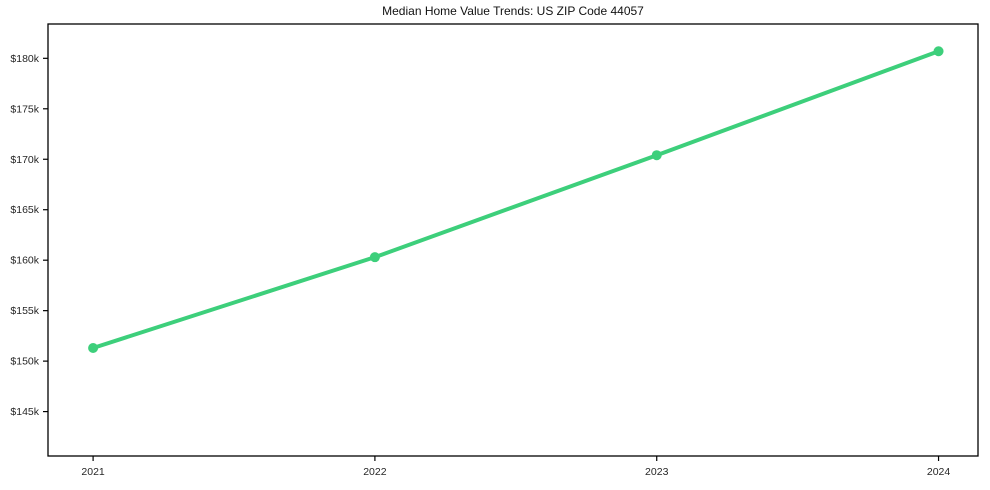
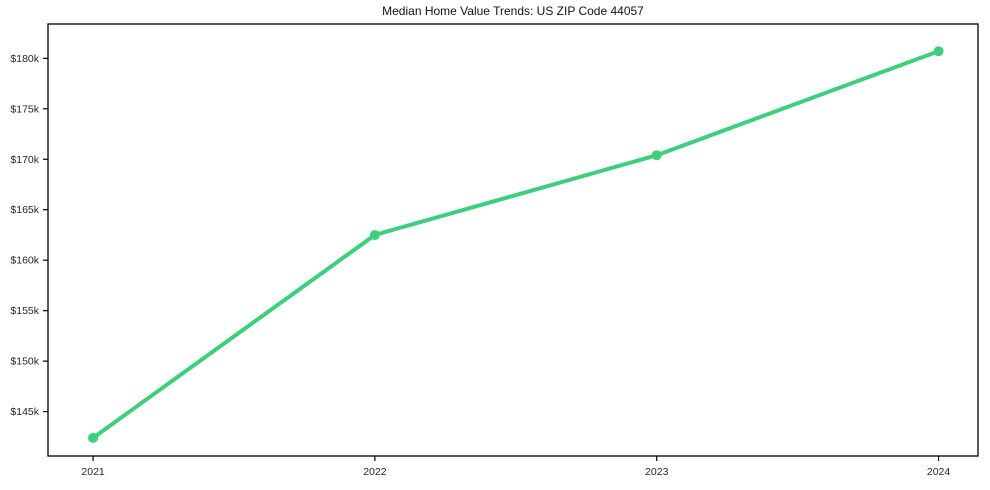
2021: $151.3k -> $142.4k
2022: $160.3k -> $162.5k
